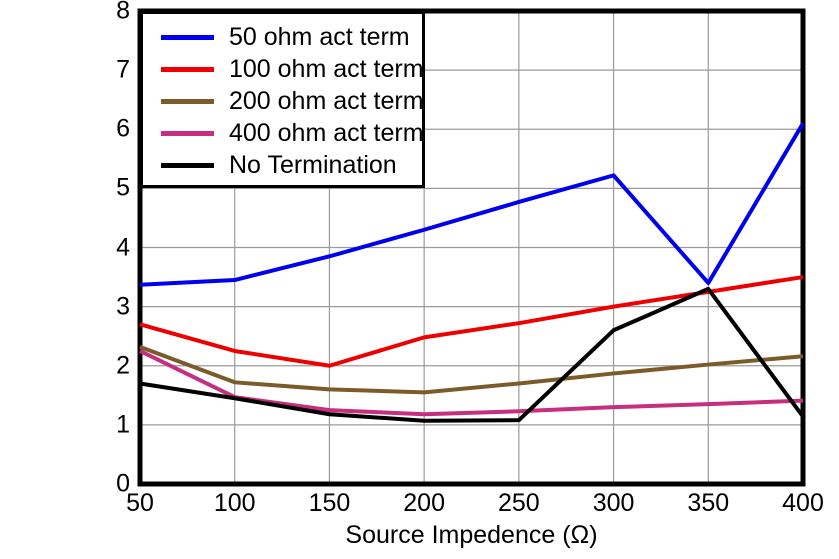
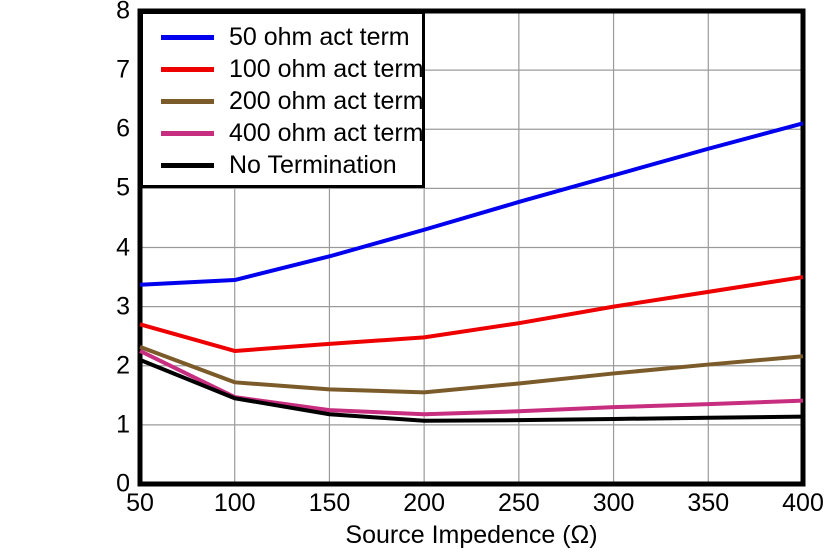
No Termination/50: 1.7 -> 2.1
100 ohm act term/150: 2.0 -> 2.4
No Termination/300: 2.6 -> 1.1
50 ohm act term/350: 3.4 -> 5.7
No Termination/350: 3.3 -> 1.1
